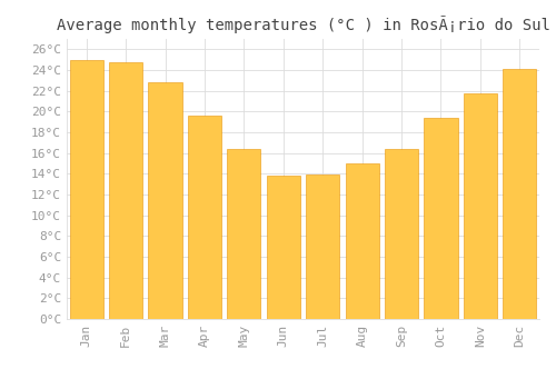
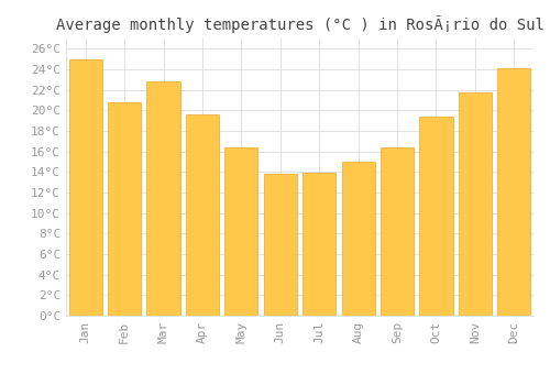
Feb: 24.7°C -> 20.8°C
